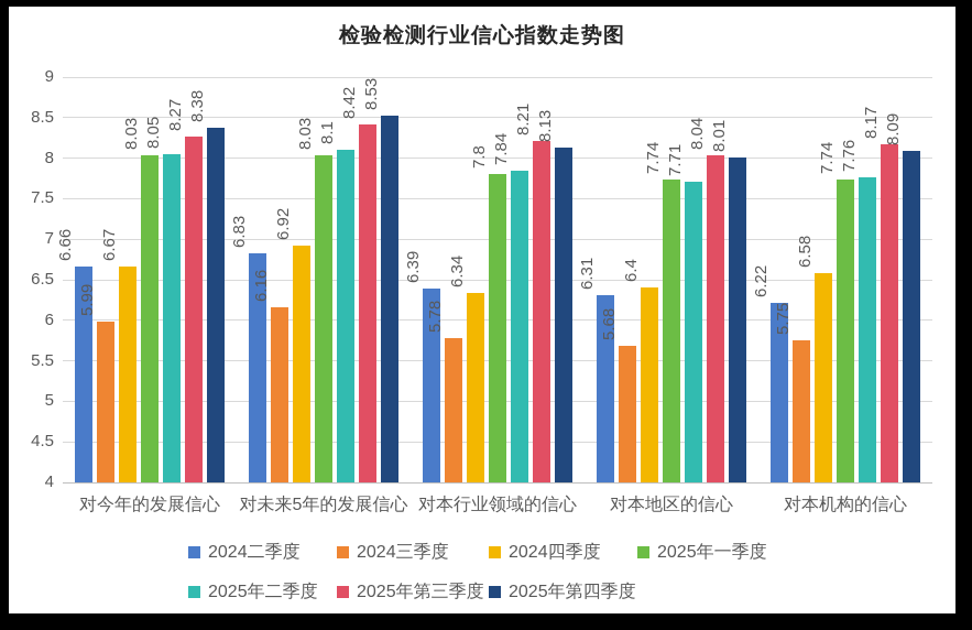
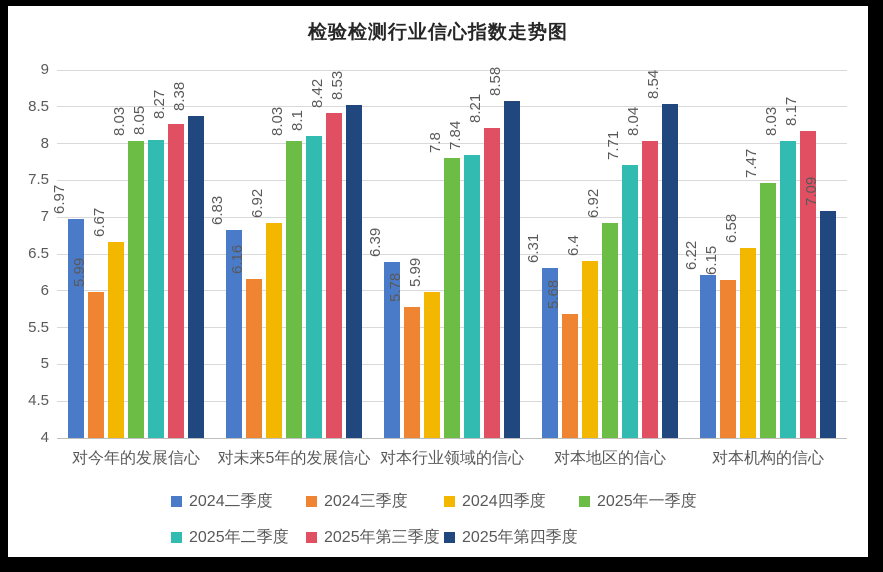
2024二季度/对今年的发展信心: 6.66 -> 6.97
2024四季度/对本行业领域的信心: 6.34 -> 5.99
2025年第四季度/对本行业领域的信心: 8.13 -> 8.58
2025年一季度/对本地区的信心: 7.74 -> 6.92
2025年第四季度/对本地区的信心: 8.01 -> 8.54
2024三季度/对本机构的信心: 5.75 -> 6.15
2025年一季度/对本机构的信心: 7.74 -> 7.47
2025年二季度/对本机构的信心: 7.76 -> 8.03
2025年第四季度/对本机构的信心: 8.09 -> 7.09
